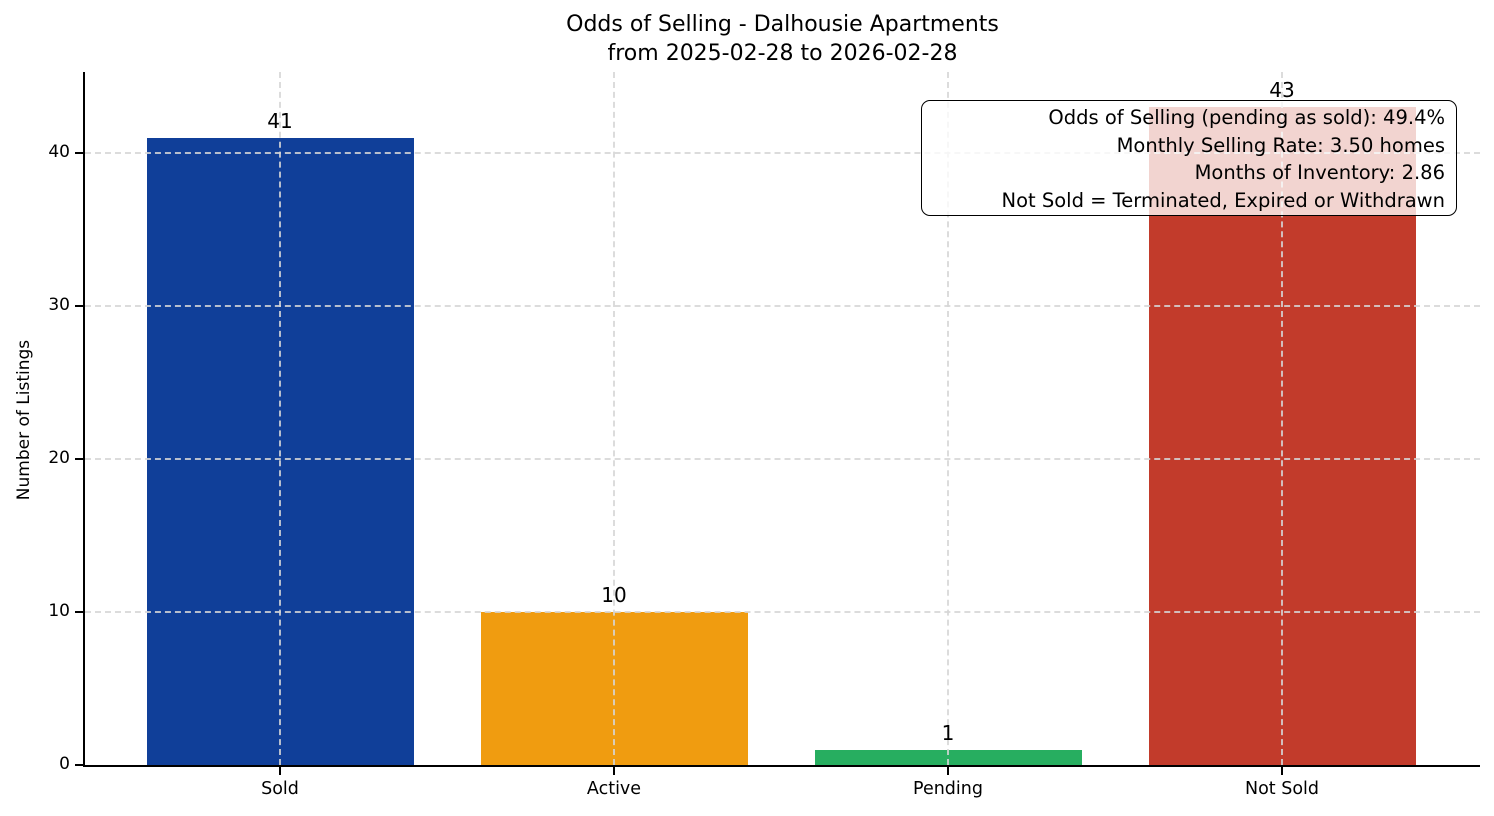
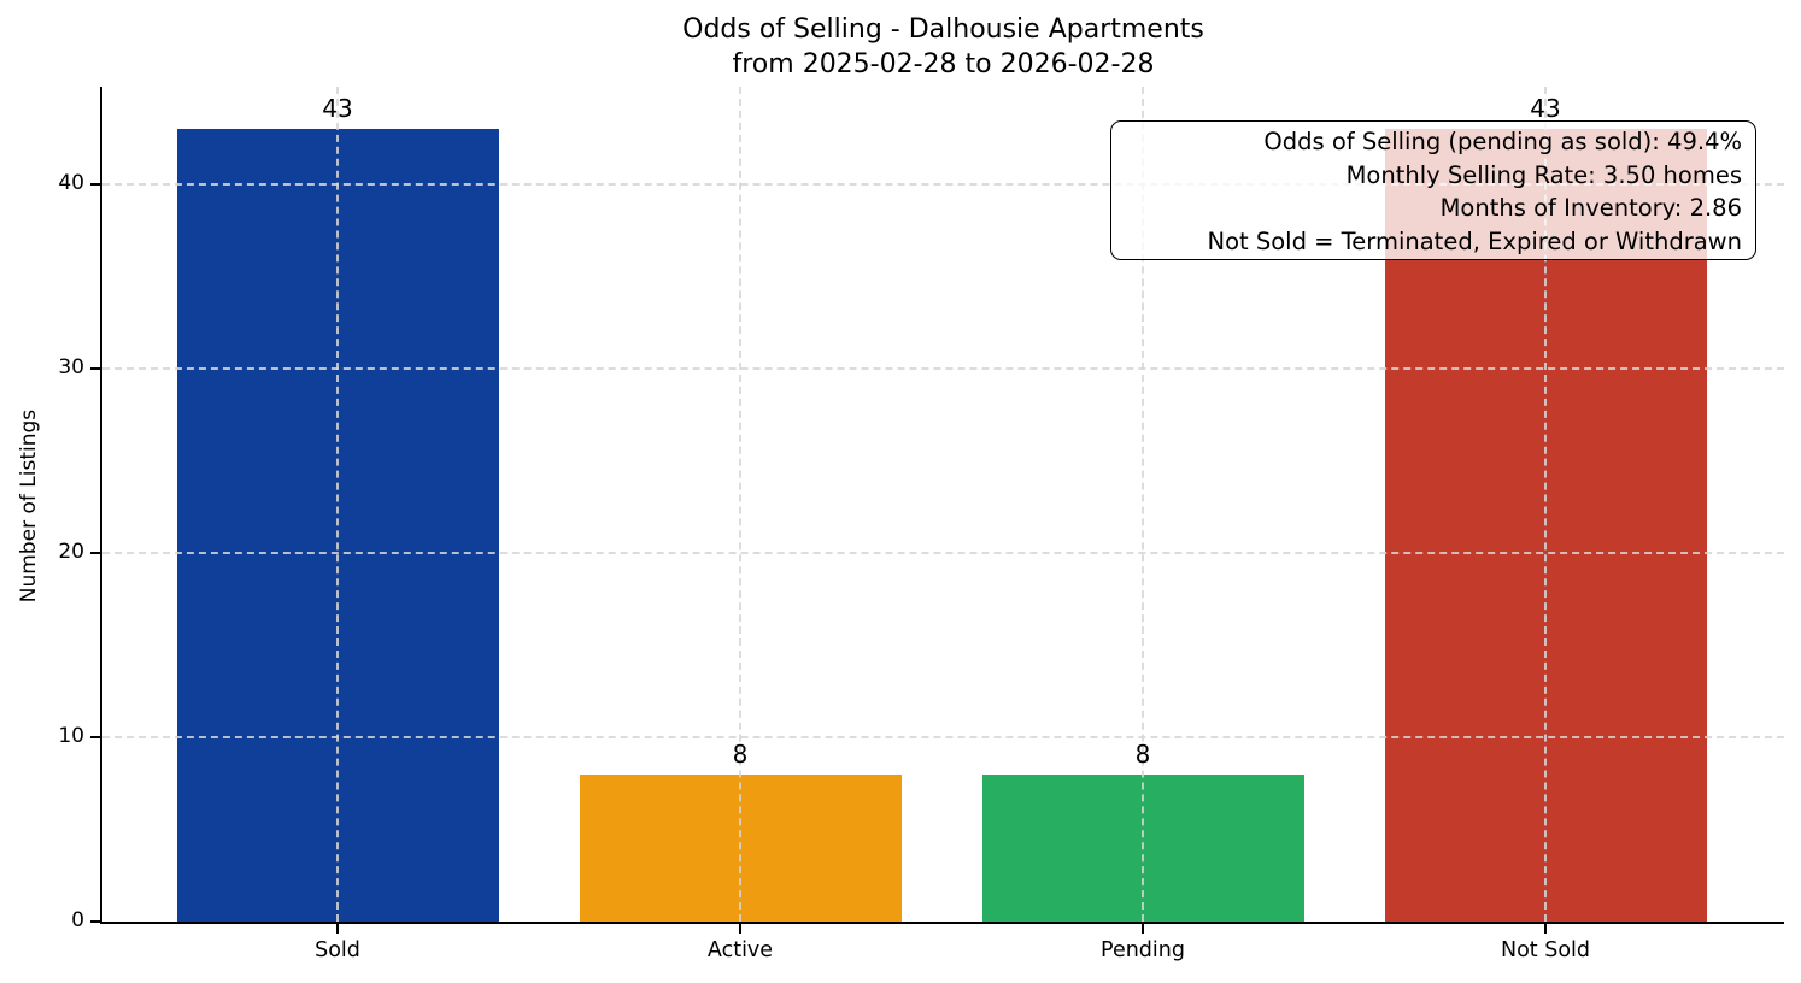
Sold: 41 -> 43
Active: 10 -> 8
Pending: 1 -> 8
